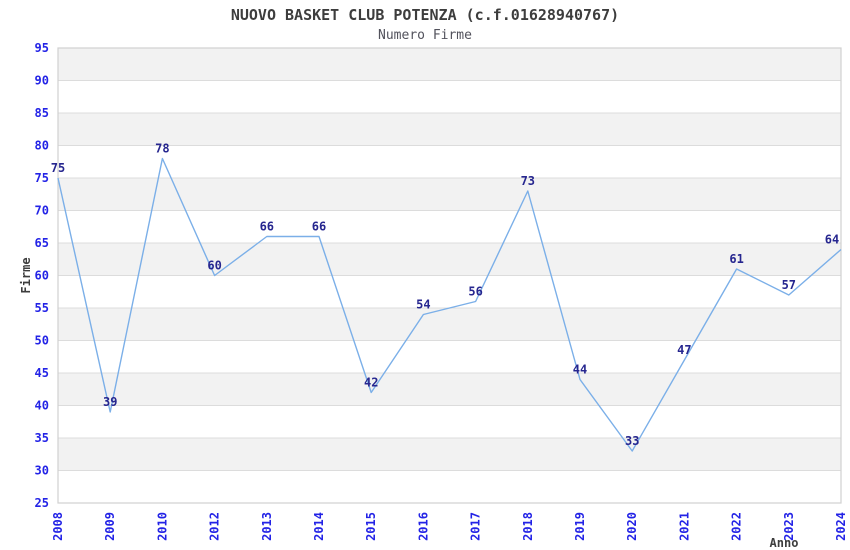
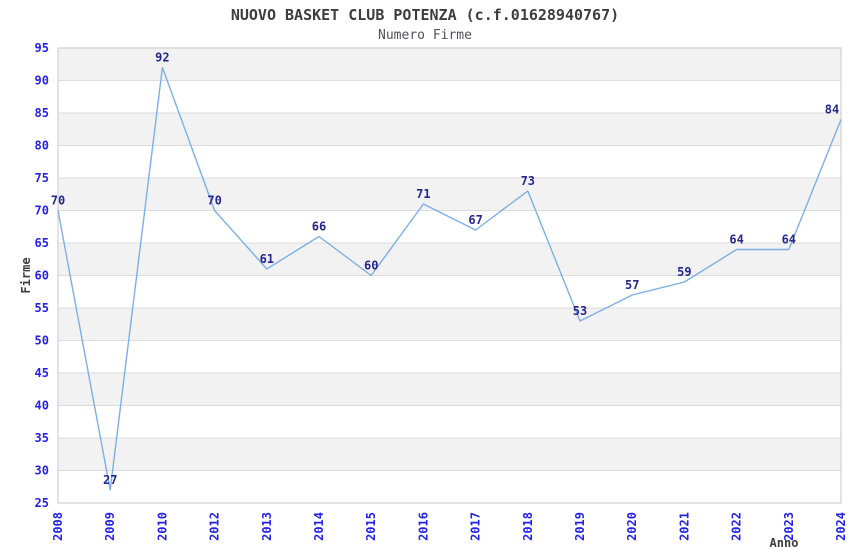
2008: 75 -> 70
2009: 39 -> 27
2010: 78 -> 92
2012: 60 -> 70
2013: 66 -> 61
2015: 42 -> 60
2016: 54 -> 71
2017: 56 -> 67
2019: 44 -> 53
2020: 33 -> 57
2021: 47 -> 59
2022: 61 -> 64
2023: 57 -> 64
2024: 64 -> 84
